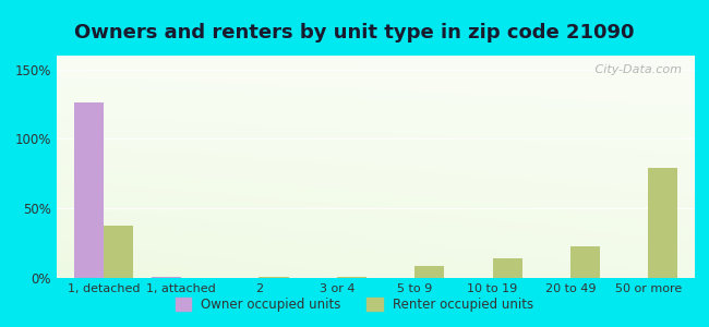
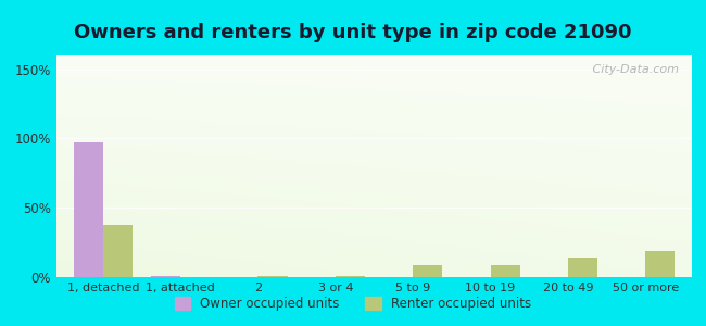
Owner occupied units/1, detached: 126% -> 97%
Renter occupied units/10 to 19: 14% -> 9%
Renter occupied units/20 to 49: 23% -> 14%
Renter occupied units/50 or more: 79% -> 19%
